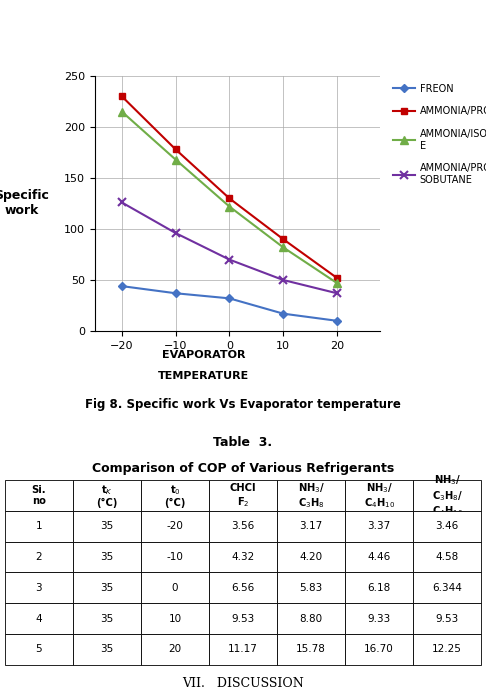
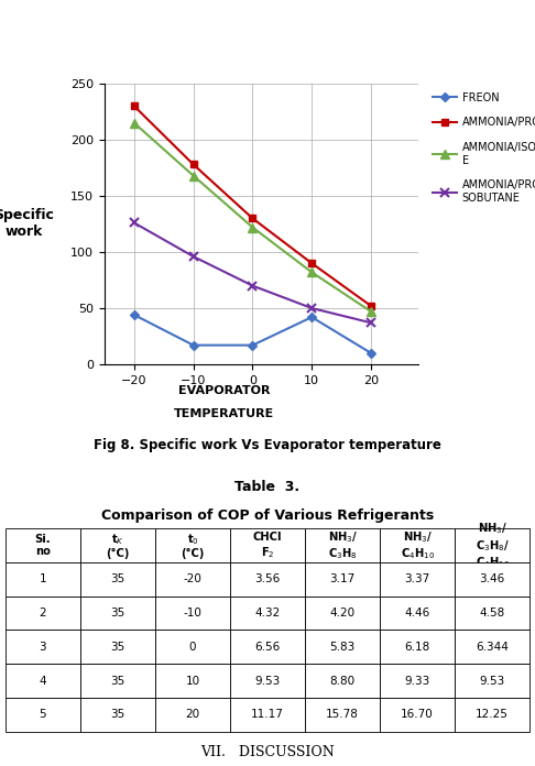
FREON/−10: 37 -> 17
FREON/0: 32 -> 17
FREON/10: 17 -> 42
